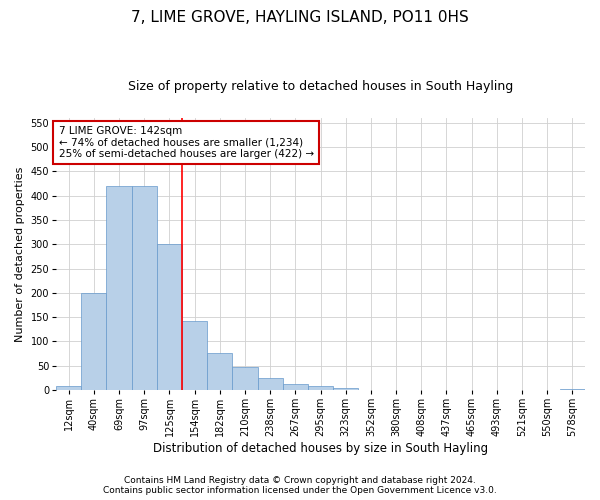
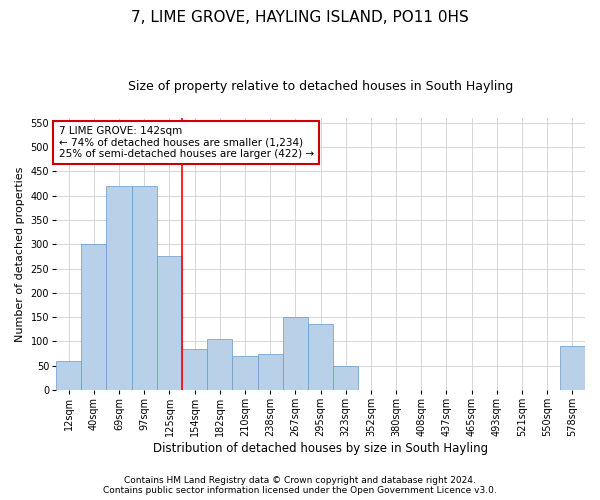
12sqm: 8 -> 60
40sqm: 200 -> 300
125sqm: 300 -> 275
154sqm: 142 -> 85
182sqm: 77 -> 105
210sqm: 48 -> 70
238sqm: 24 -> 75
267sqm: 12 -> 150
295sqm: 8 -> 135
323sqm: 5 -> 50
578sqm: 3 -> 90
